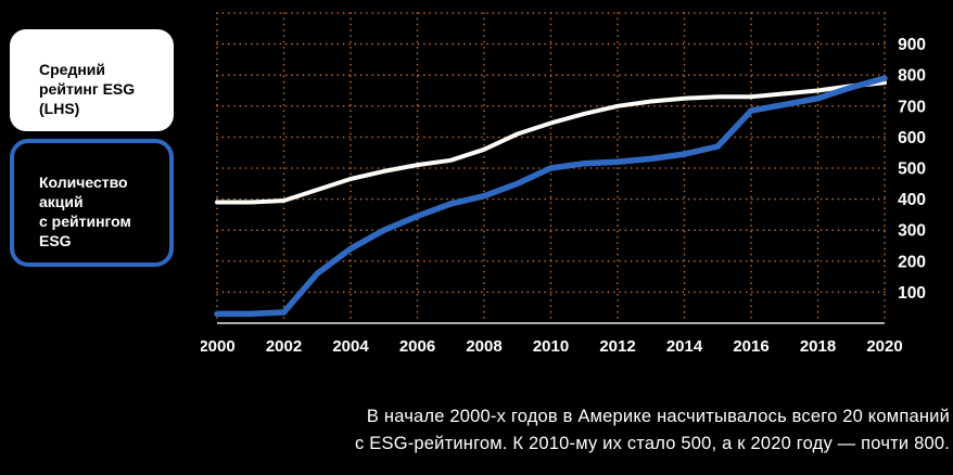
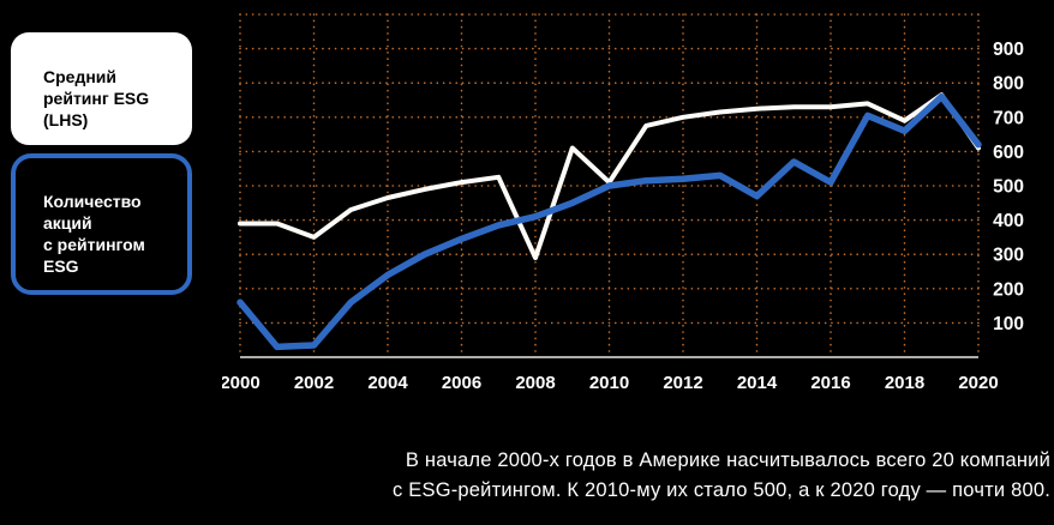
Количество акций с рейтингом ESG/2000: 30 -> 160
Средний рейтинг ESG (LHS)/2002: 400 -> 350
Средний рейтинг ESG (LHS)/2008: 560 -> 290
Средний рейтинг ESG (LHS)/2010: 640 -> 510
Количество акций с рейтингом ESG/2014: 540 -> 470
Количество акций с рейтингом ESG/2016: 680 -> 510
Средний рейтинг ESG (LHS)/2018: 750 -> 690
Количество акций с рейтингом ESG/2018: 720 -> 660
Средний рейтинг ESG (LHS)/2020: 780 -> 610
Количество акций с рейтингом ESG/2020: 790 -> 620
